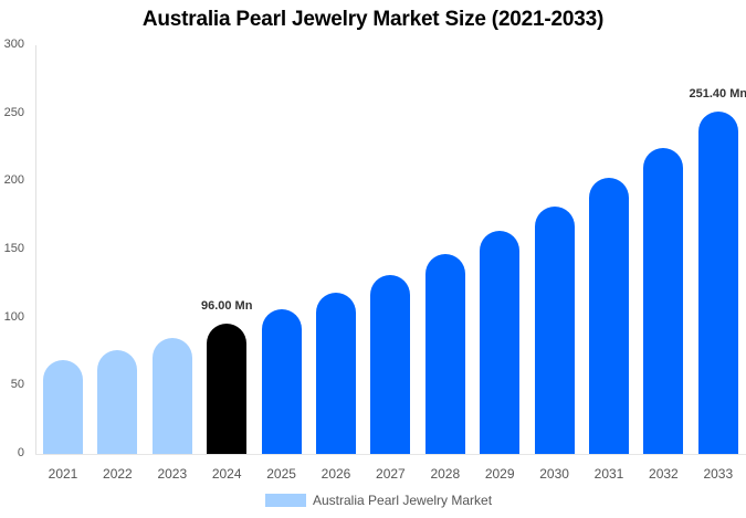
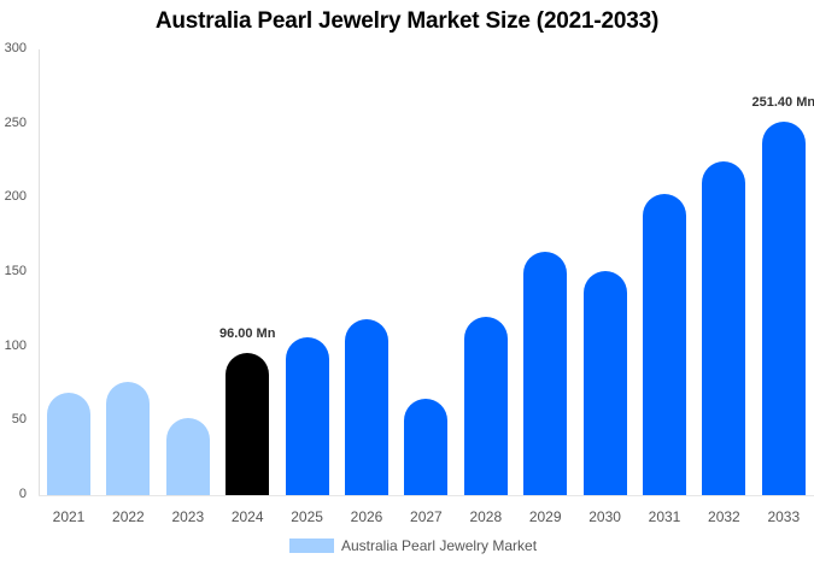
2023: 85 -> 52
2027: 131 -> 65
2028: 147 -> 120
2030: 182 -> 151
